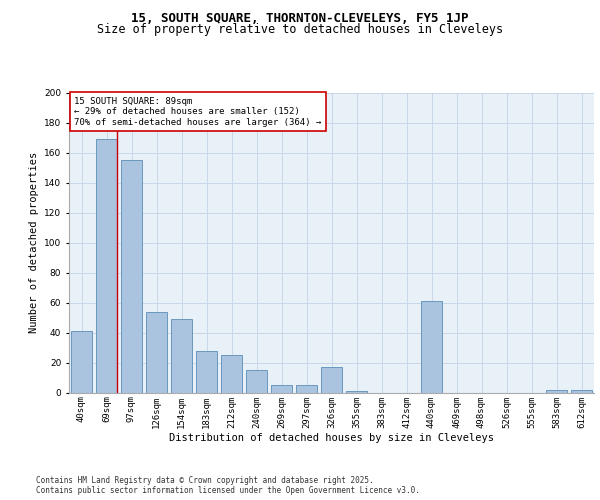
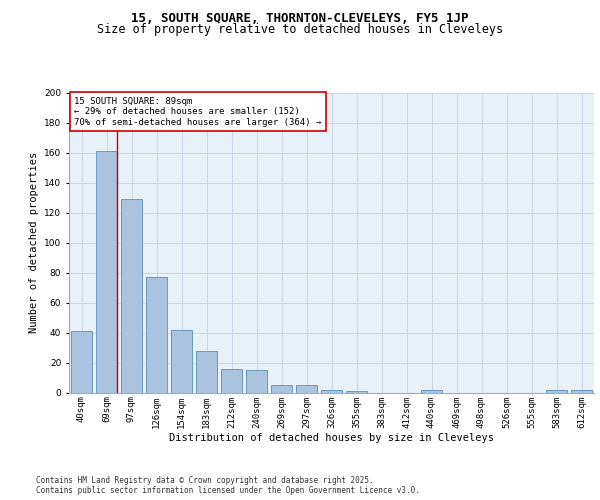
69sqm: 169 -> 161
97sqm: 155 -> 129
126sqm: 54 -> 77
154sqm: 49 -> 42
212sqm: 25 -> 16
326sqm: 17 -> 2
440sqm: 61 -> 2
